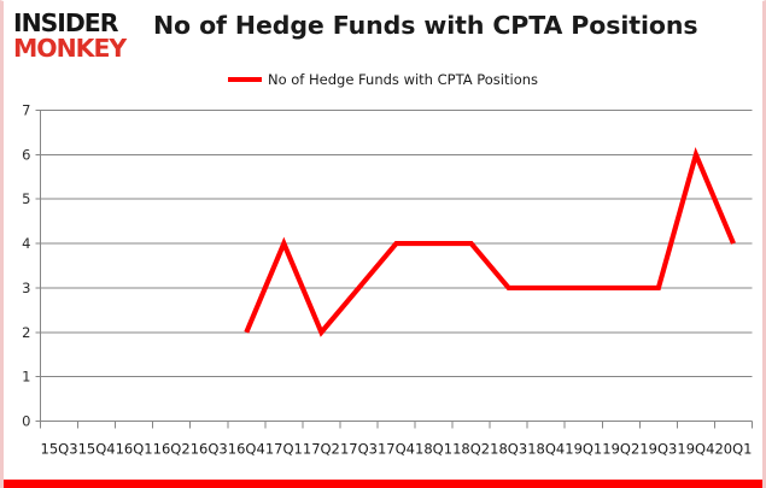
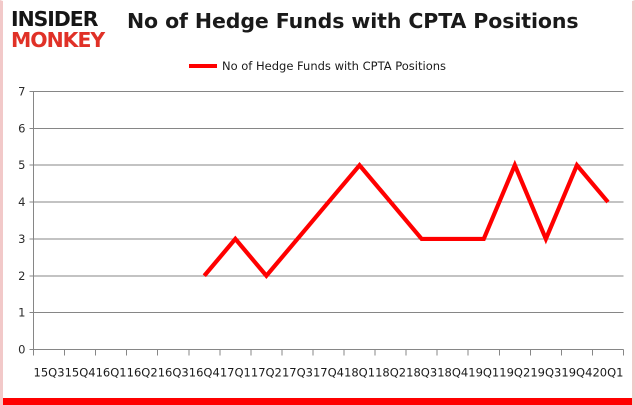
17Q1: 4 -> 3
18Q1: 4 -> 5
19Q2: 3 -> 5
19Q4: 6 -> 5
